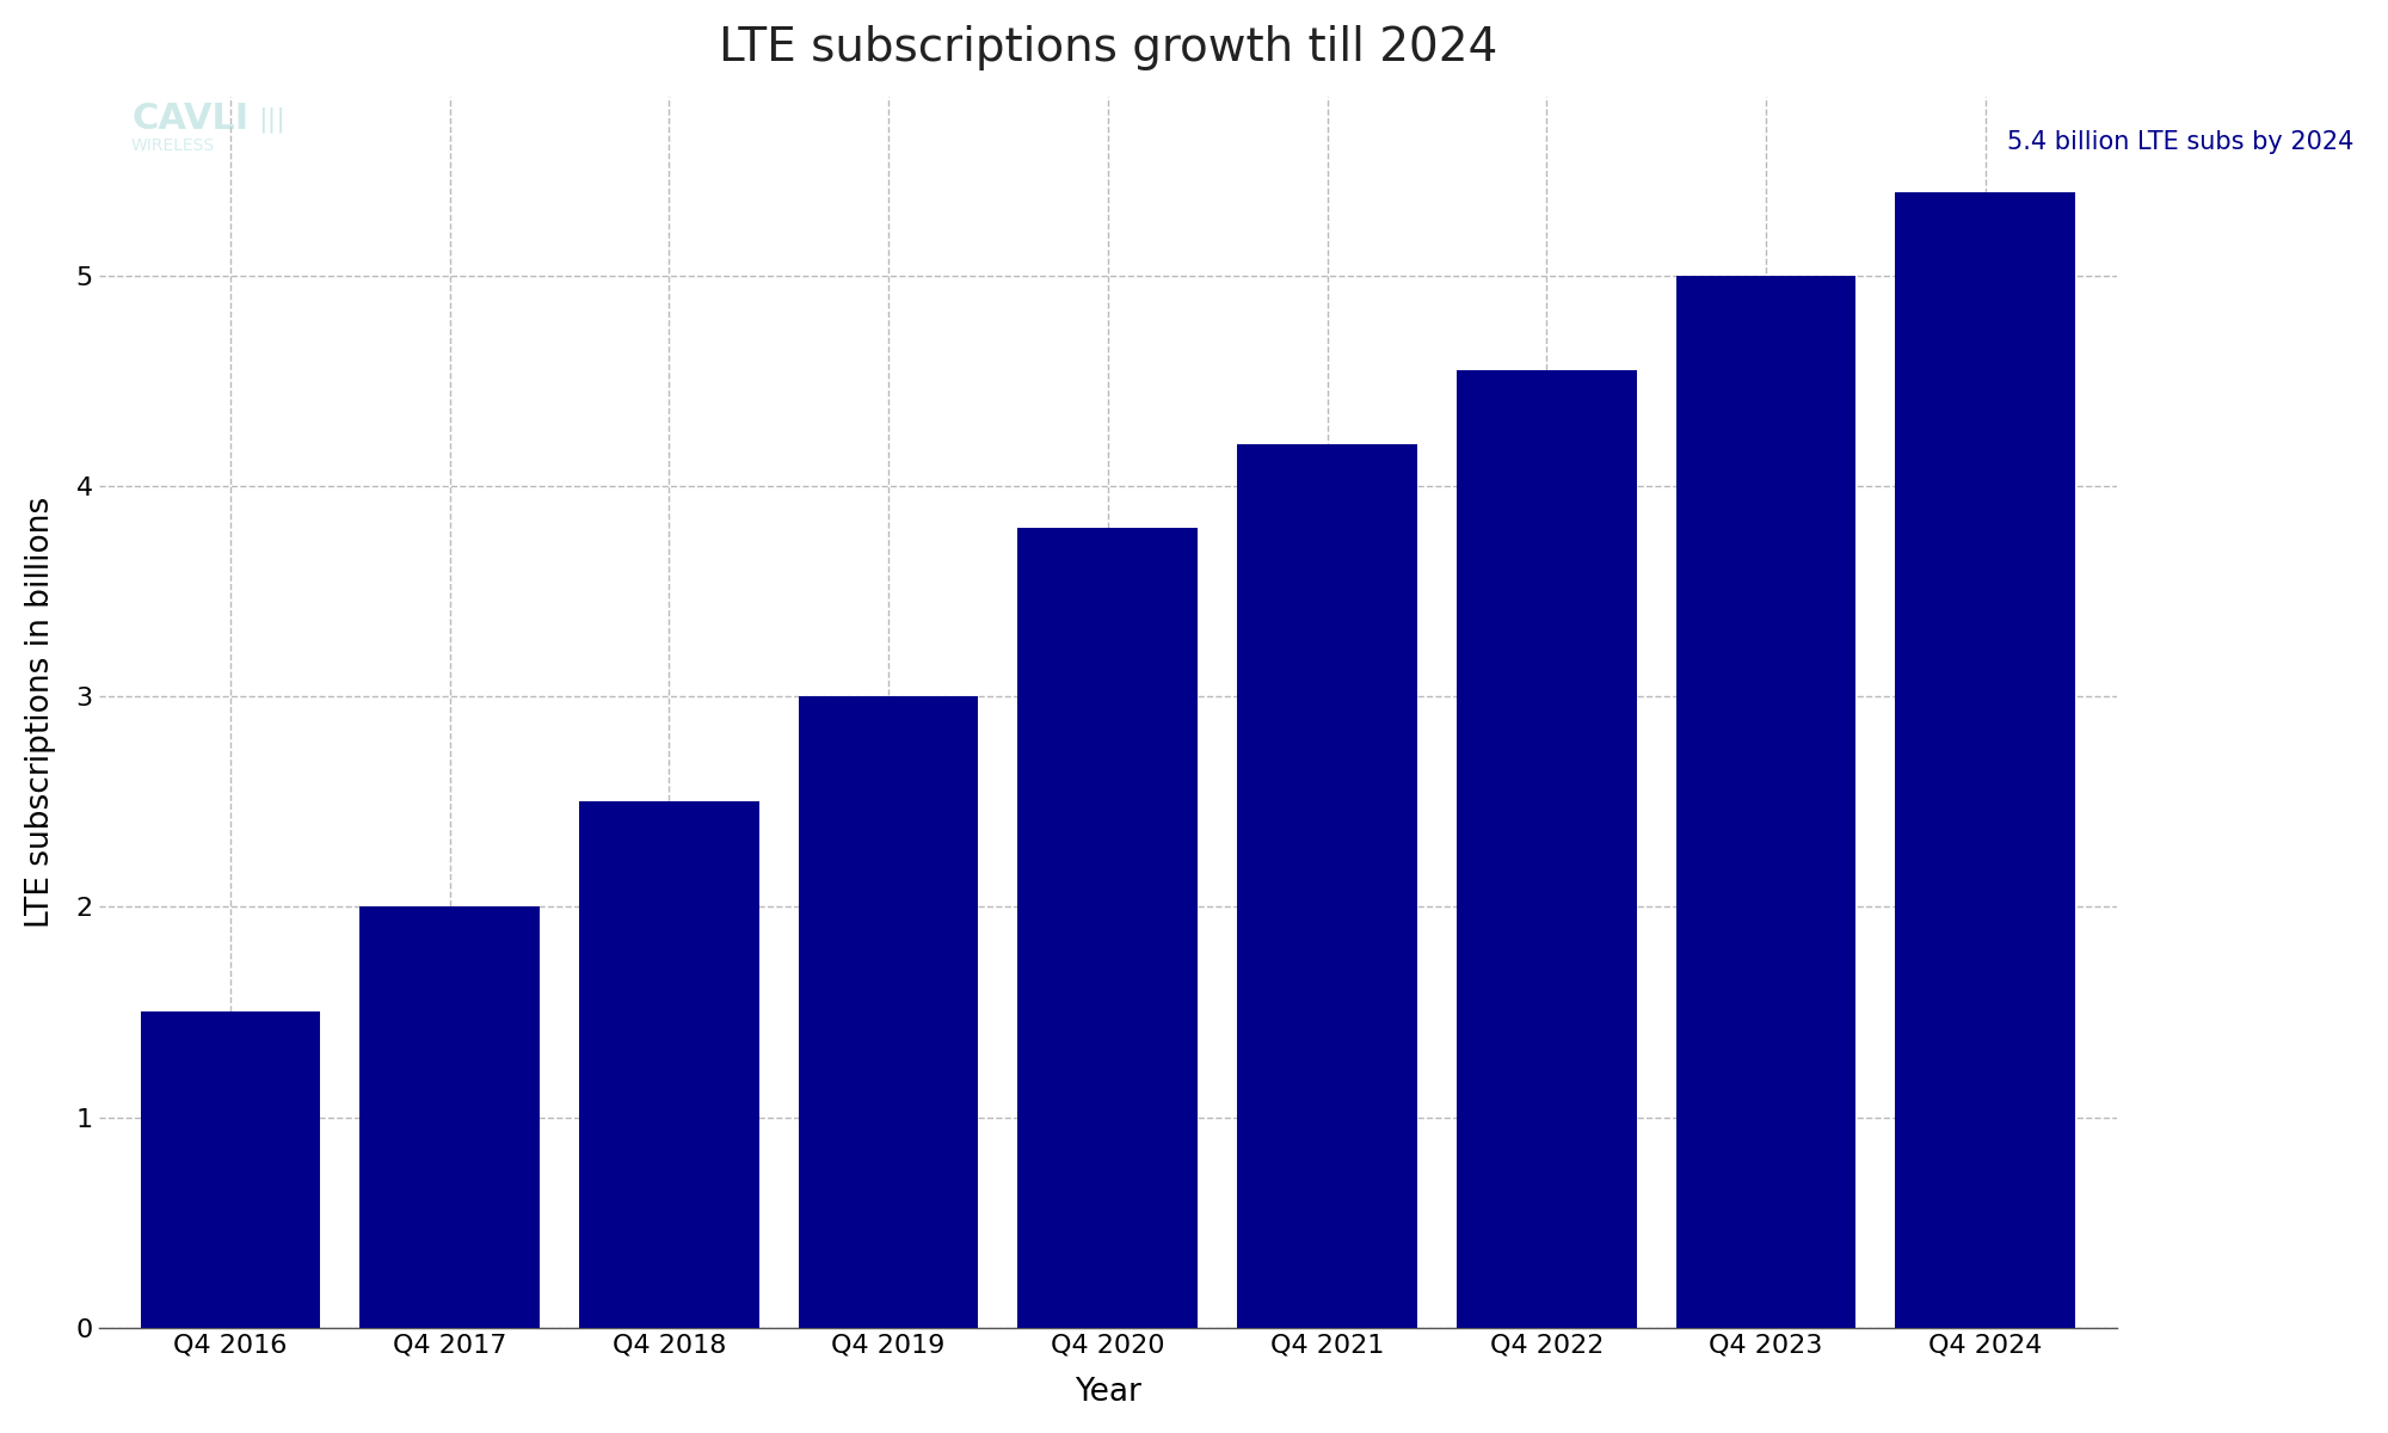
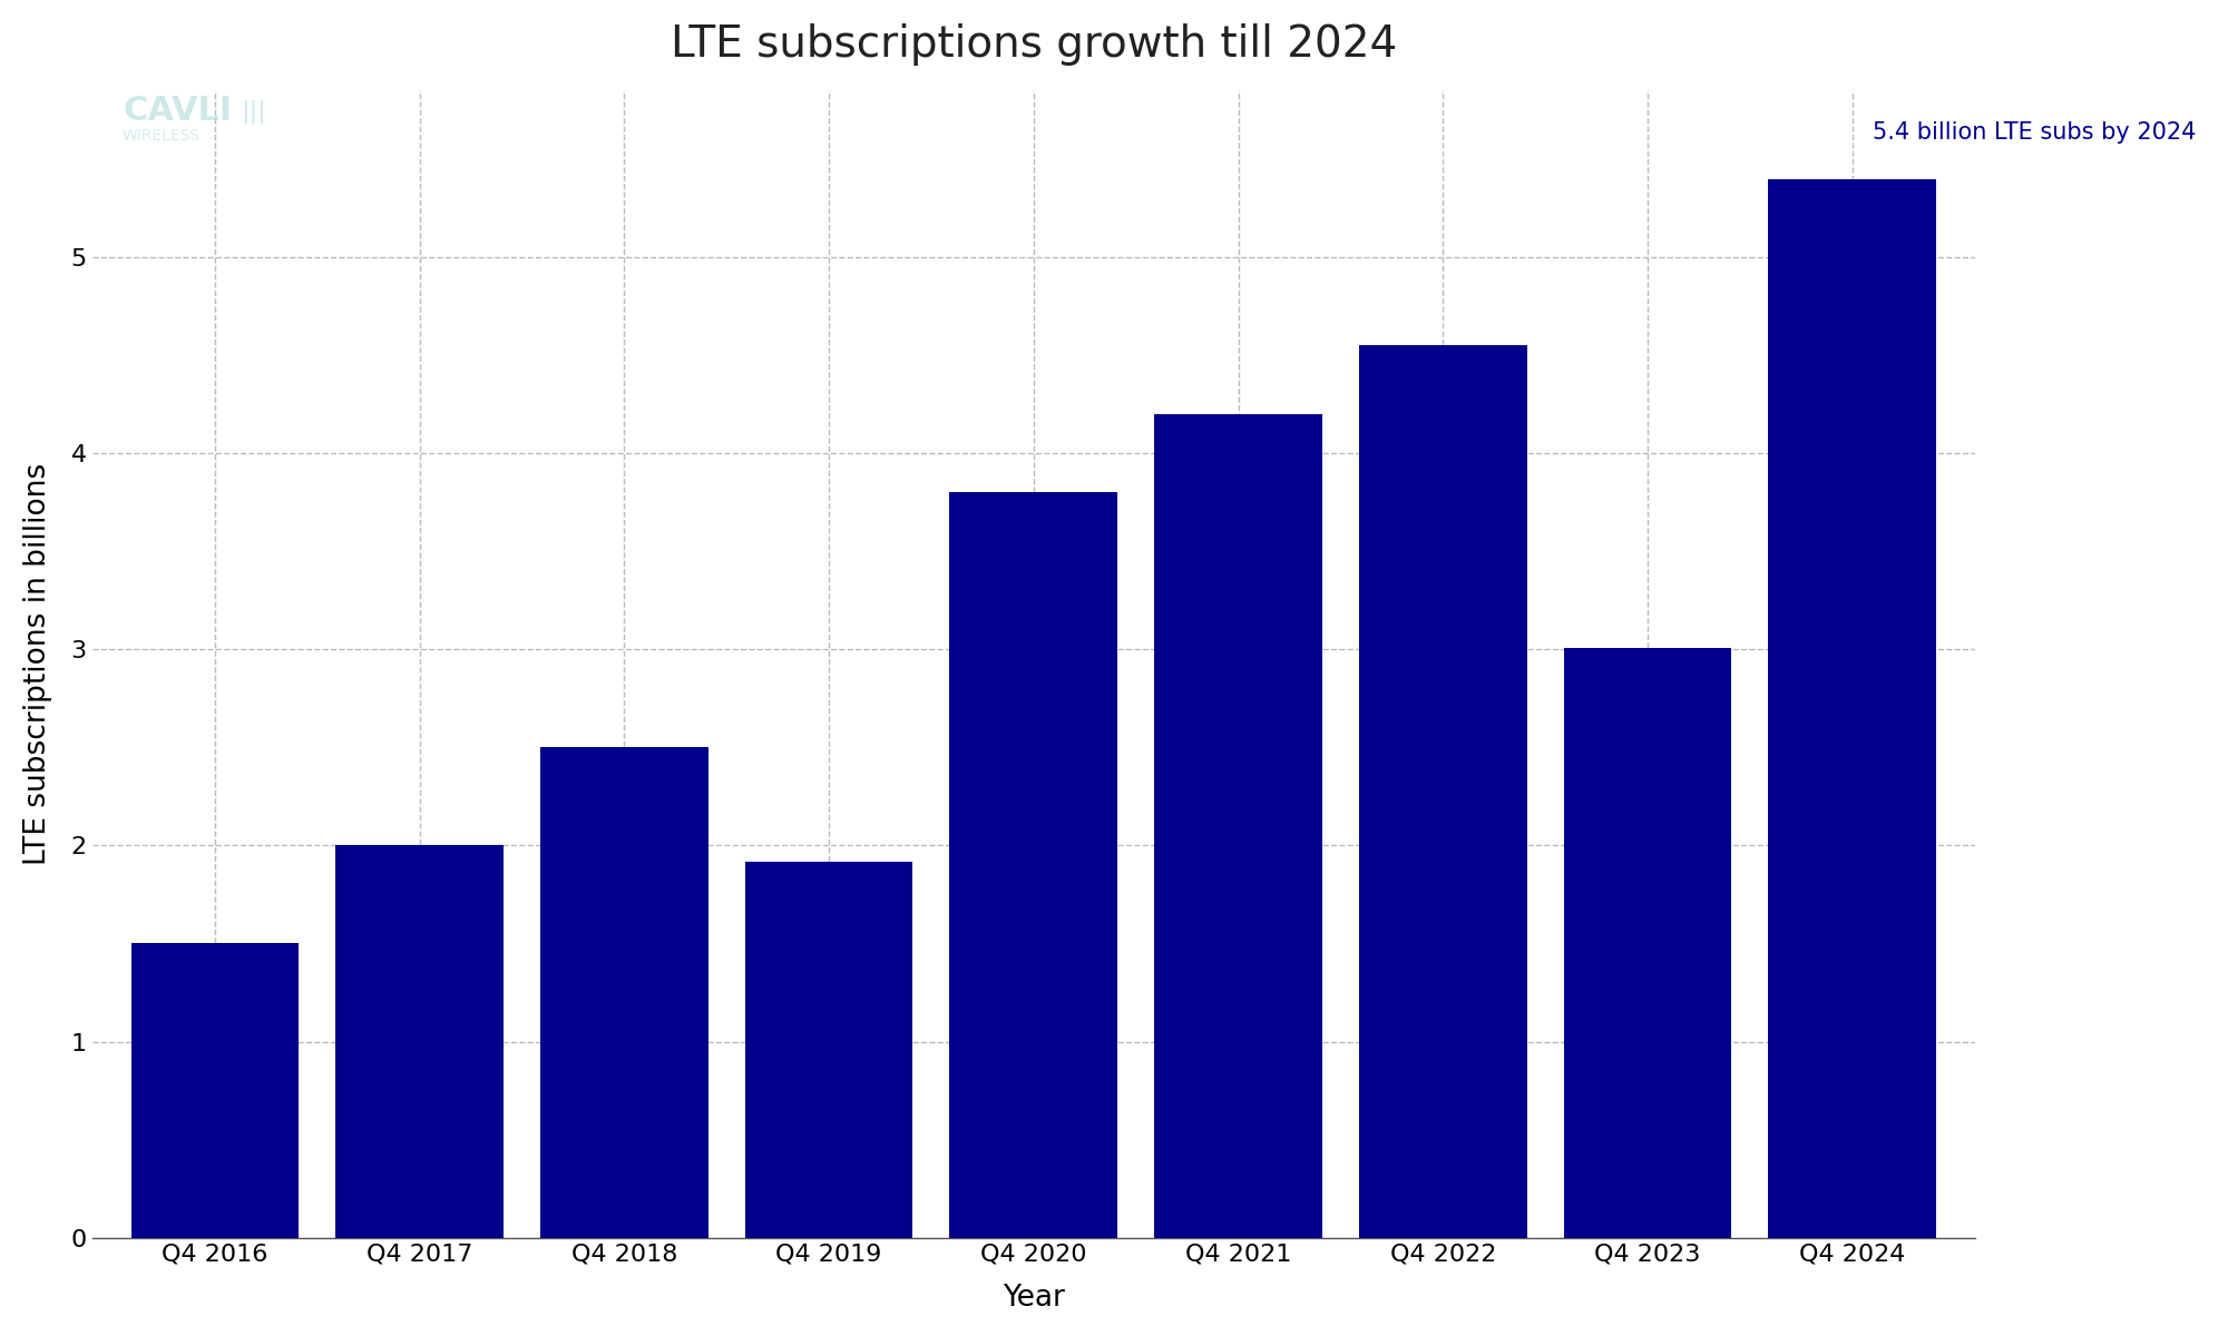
Q4 2019: 3.00 -> 1.92
Q4 2023: 5.00 -> 3.01
